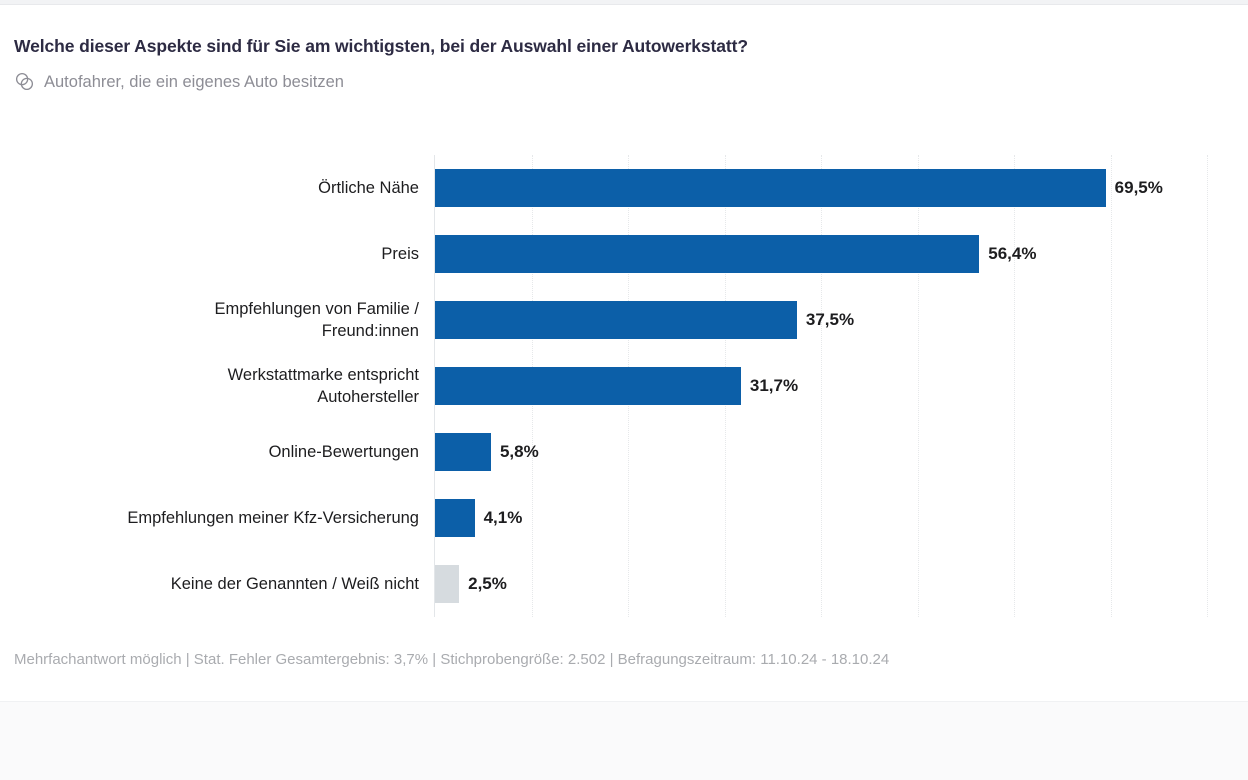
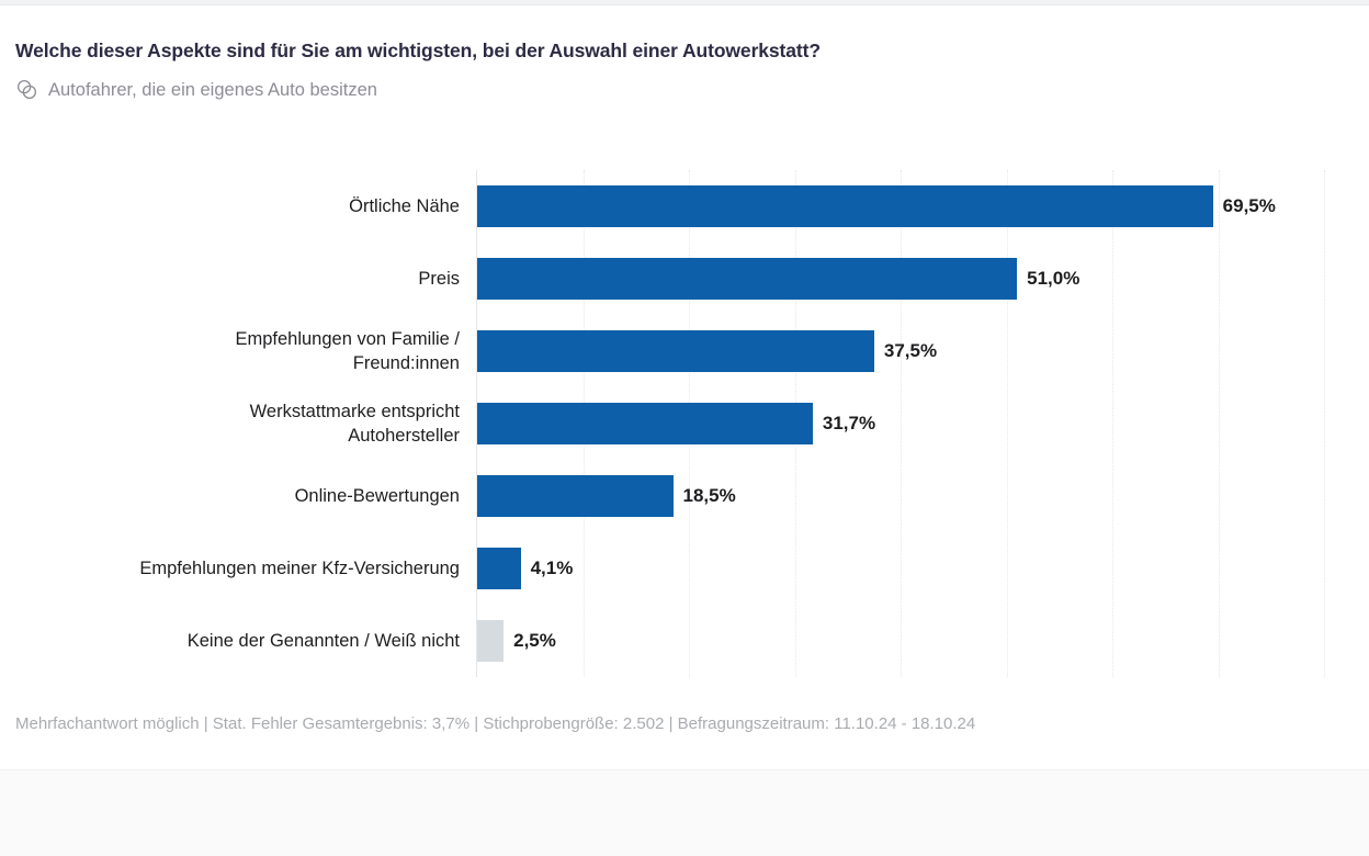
Preis: 56,4% -> 51,0%
Online-Bewertungen: 5,8% -> 18,5%
